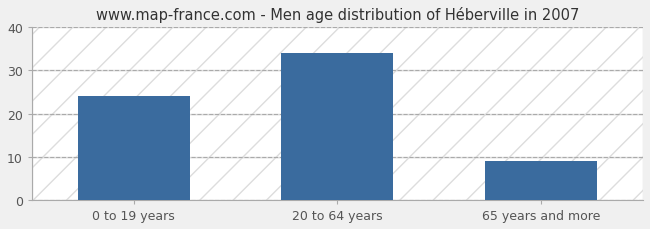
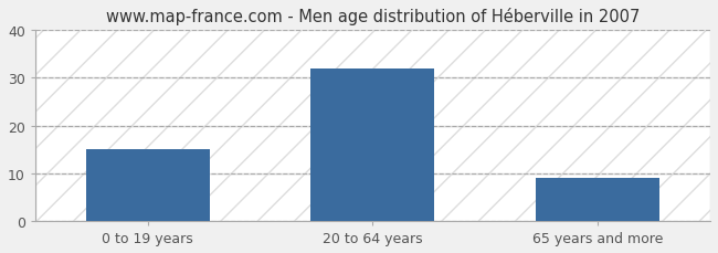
0 to 19 years: 24 -> 15
20 to 64 years: 34 -> 32
